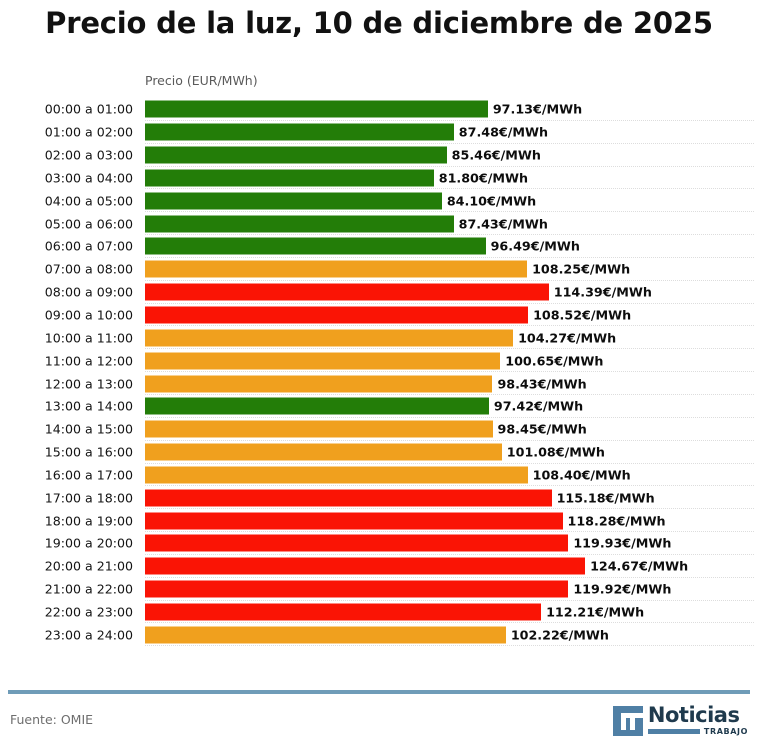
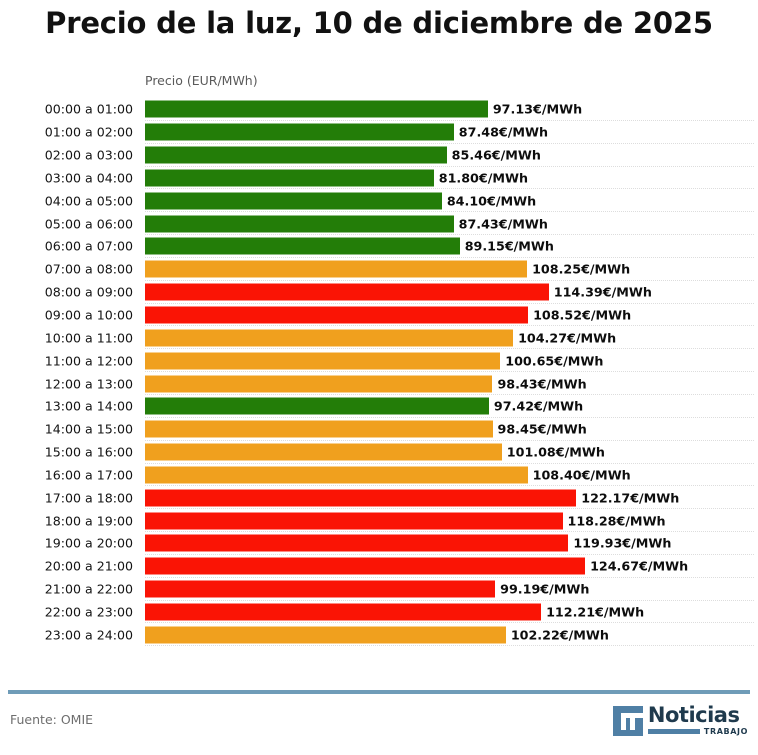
06:00 a 07:00: 96.49 -> 89.15
17:00 a 18:00: 115.18 -> 122.17
21:00 a 22:00: 119.92 -> 99.19
